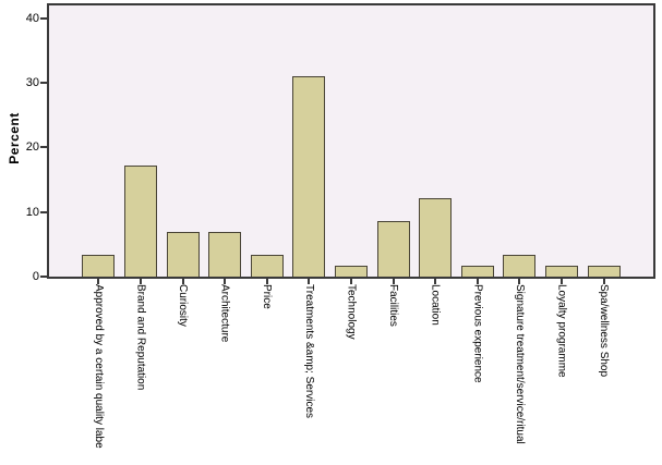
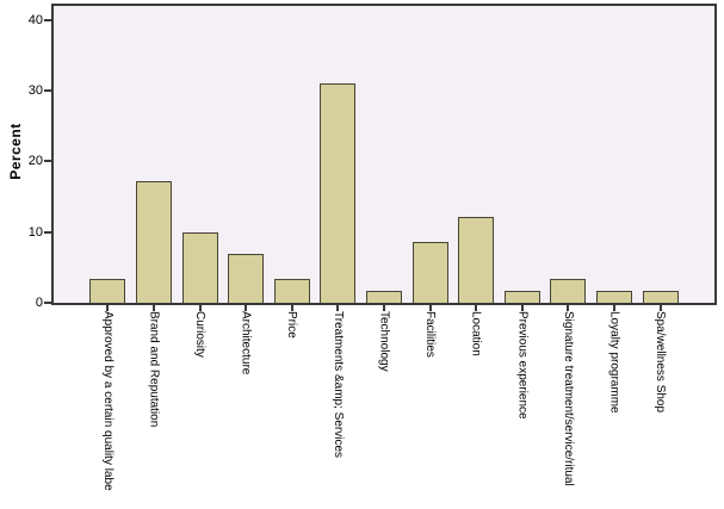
Curiosity: 7 -> 10
